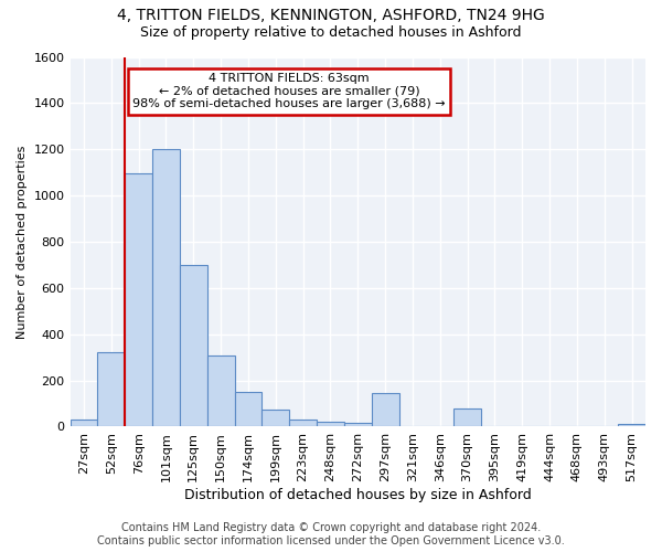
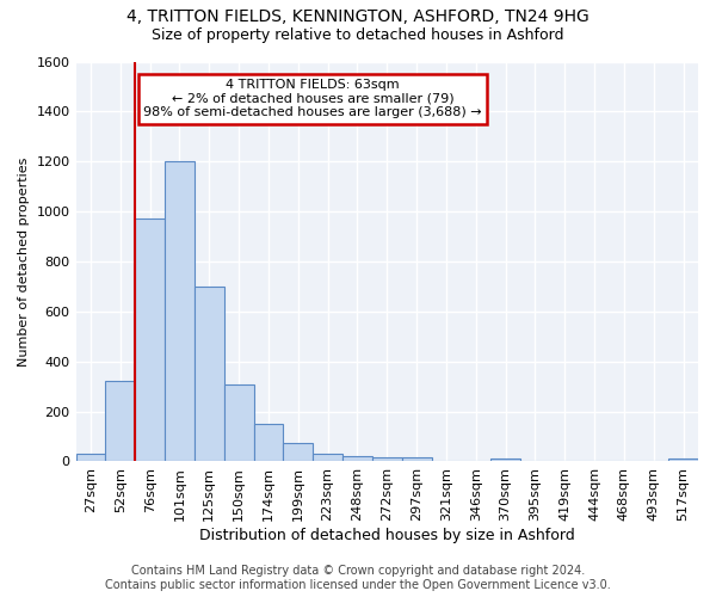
76sqm: 1095 -> 970
297sqm: 145 -> 15
370sqm: 80 -> 10
